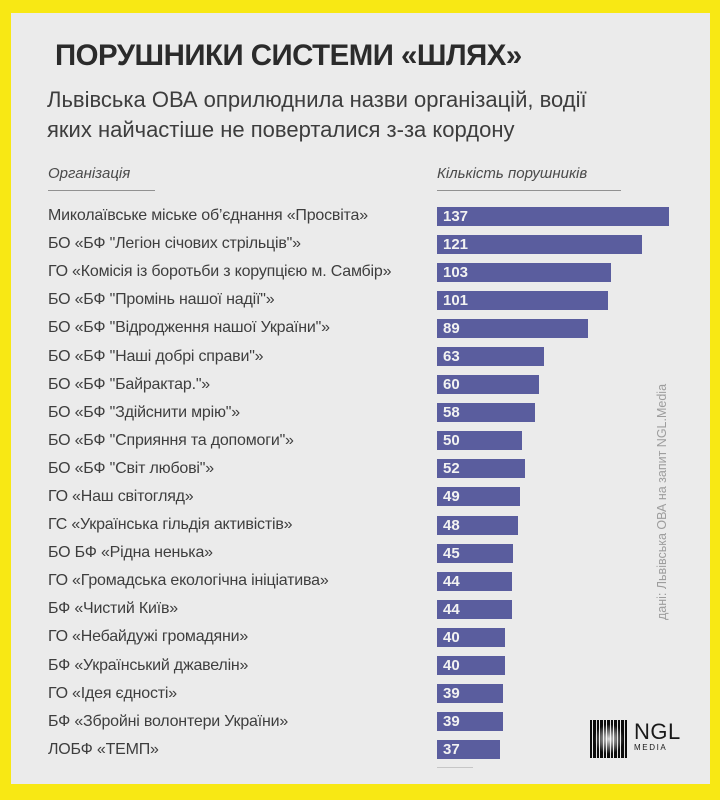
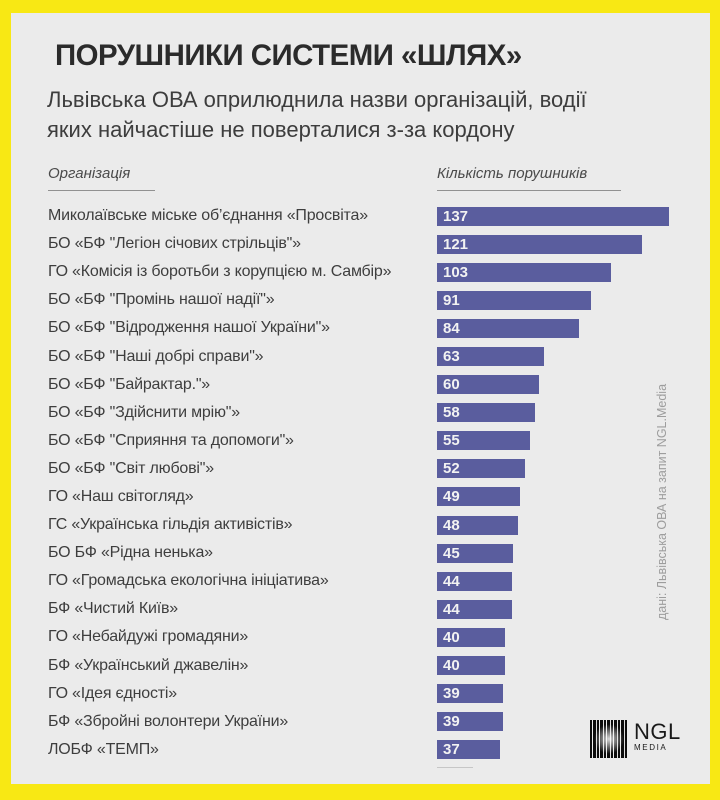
БО «БФ "Промінь нашої надії"»: 101 -> 91
БО «БФ "Відродження нашої України"»: 89 -> 84
БО «БФ "Сприяння та допомоги"»: 50 -> 55
